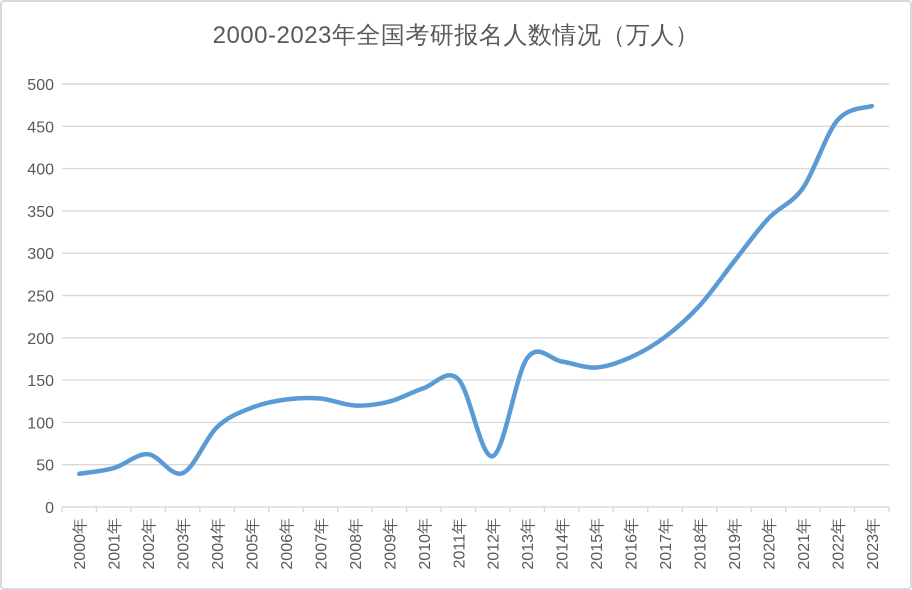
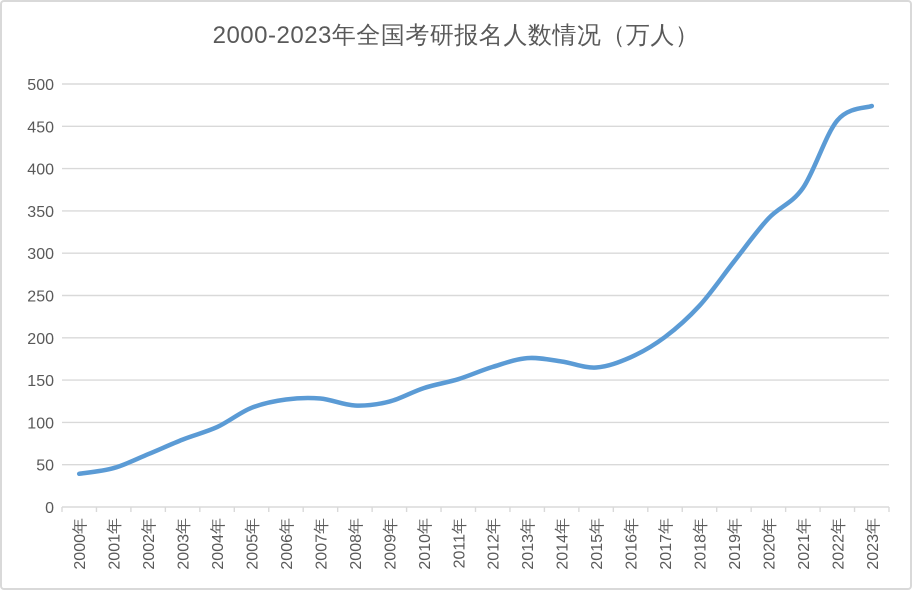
2003年: 40 -> 80
2012年: 60 -> 170
